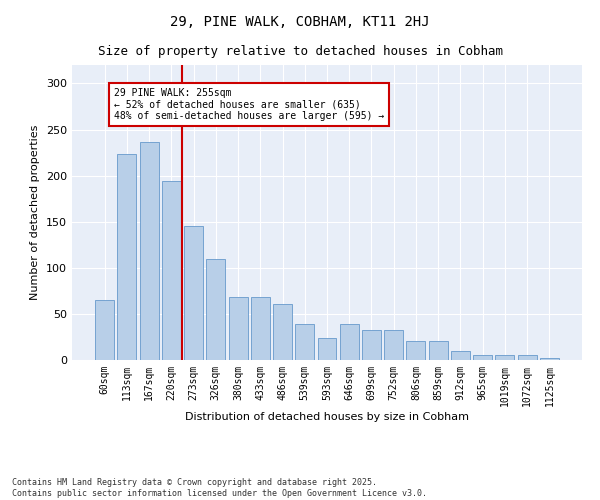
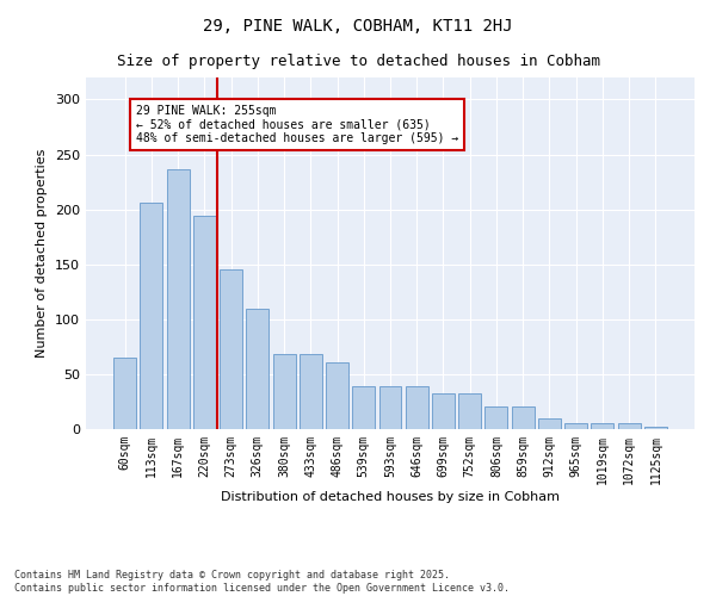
113sqm: 224 -> 206
593sqm: 24 -> 39
